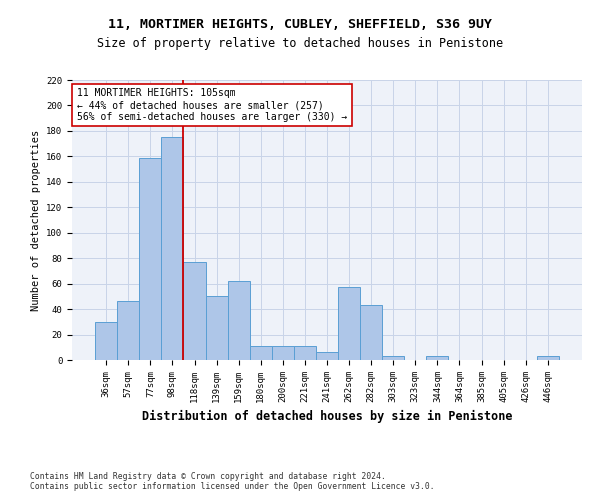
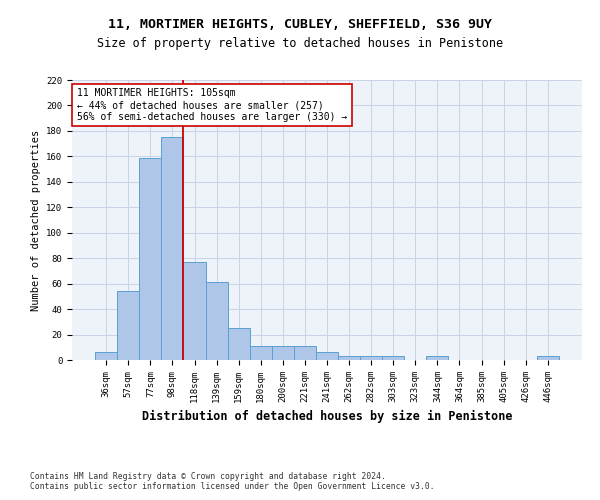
36sqm: 30 -> 6
57sqm: 46 -> 54
139sqm: 50 -> 61
159sqm: 62 -> 25
262sqm: 57 -> 3
282sqm: 43 -> 3
